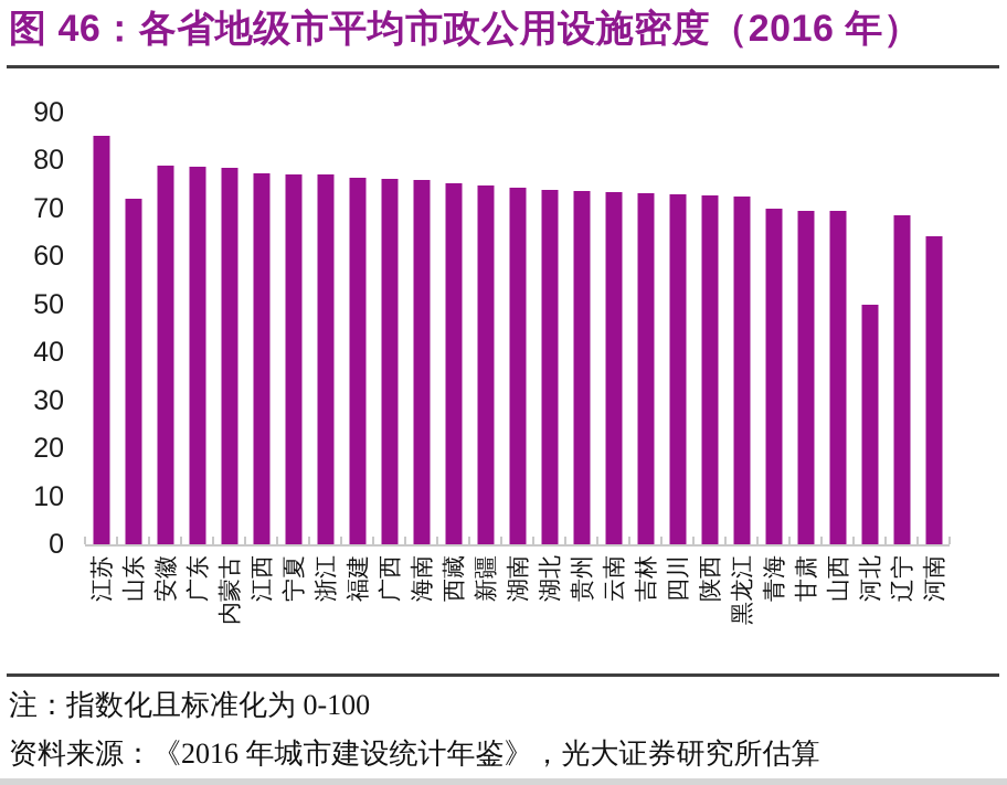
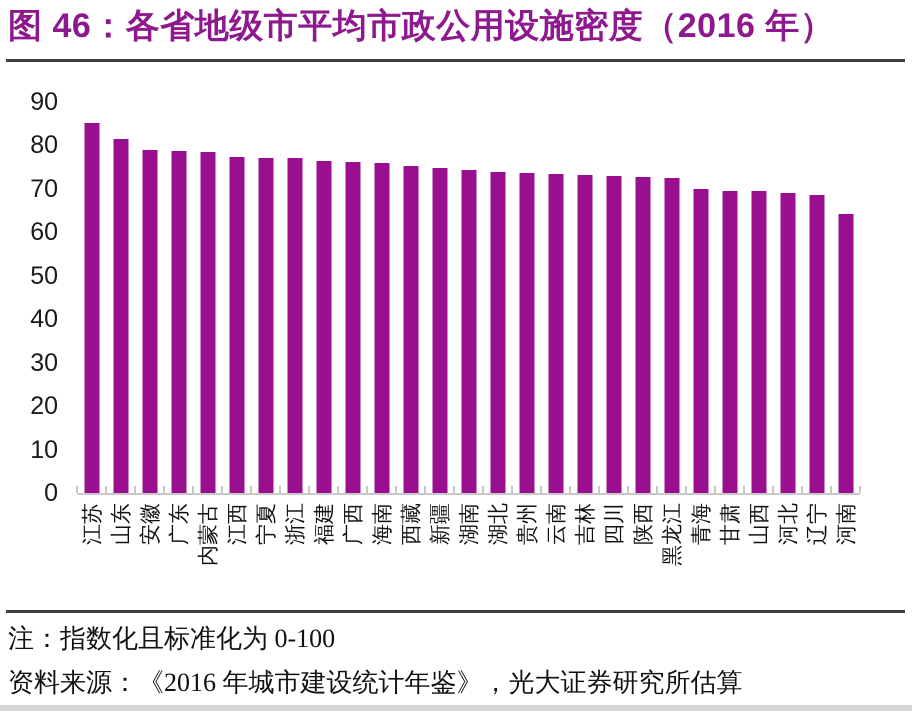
山东: 72 -> 82
河北: 50 -> 69
